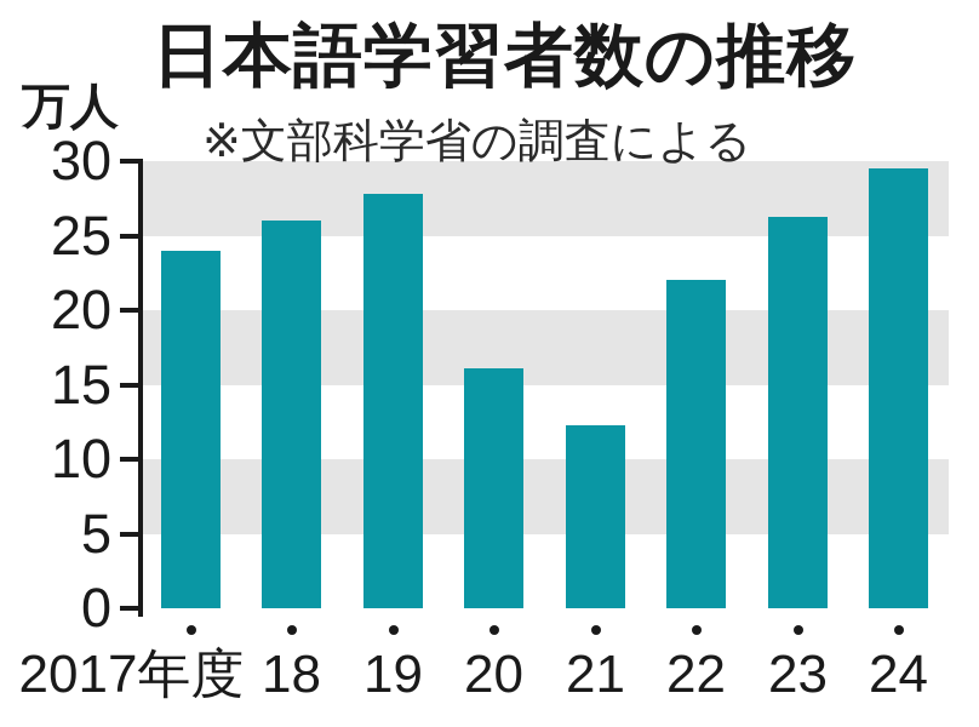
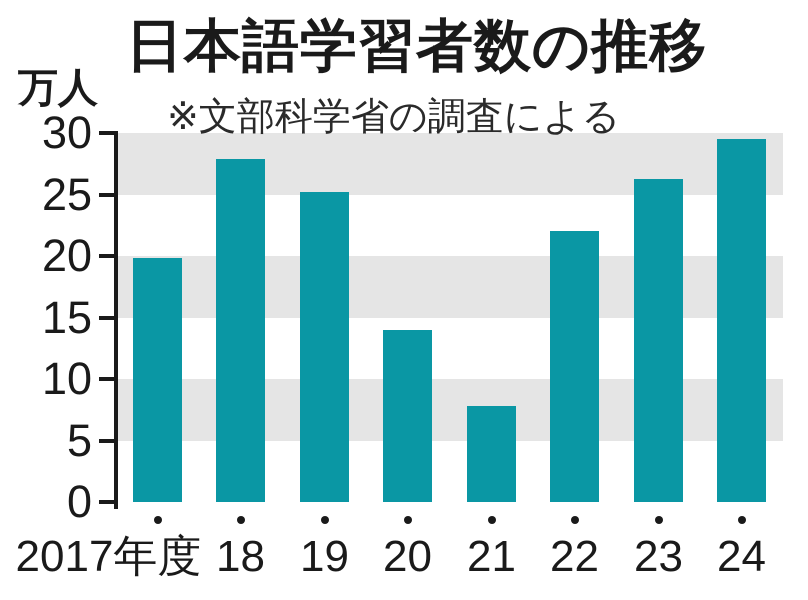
2017年度: 24.0 -> 19.8
18: 26.0 -> 27.9
19: 27.8 -> 25.2
20: 16.1 -> 14.0
21: 12.3 -> 7.8
